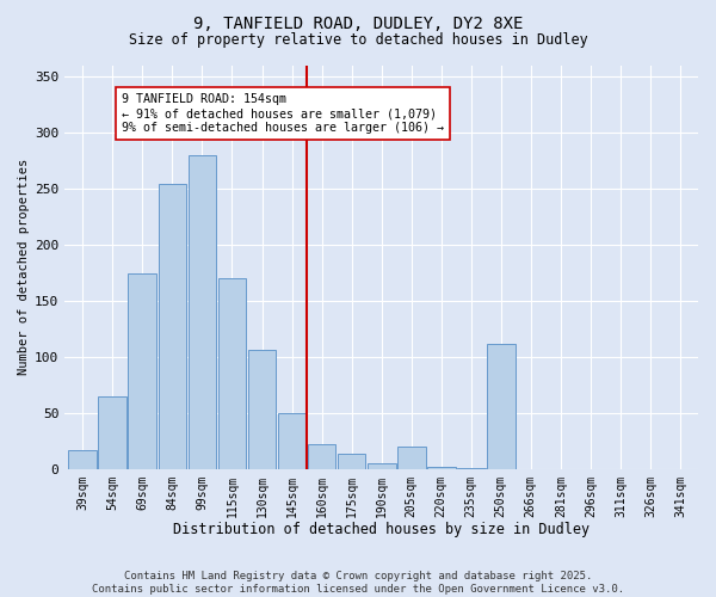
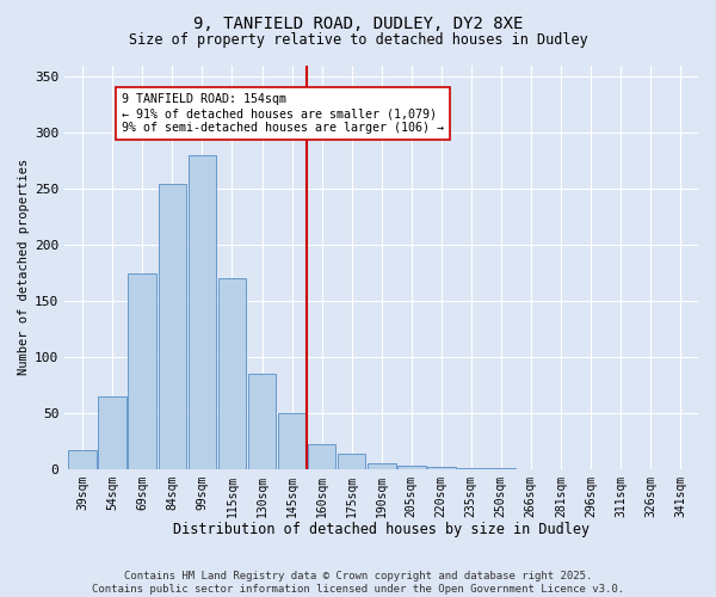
130sqm: 106 -> 85
205sqm: 20 -> 3
250sqm: 112 -> 1
